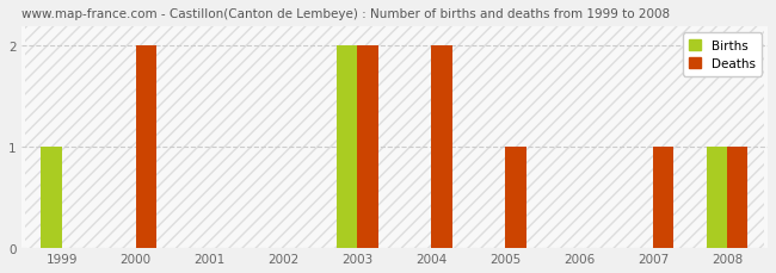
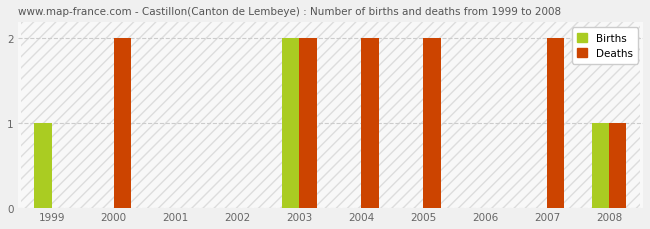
Deaths/2005: 1 -> 2
Deaths/2007: 1 -> 2
